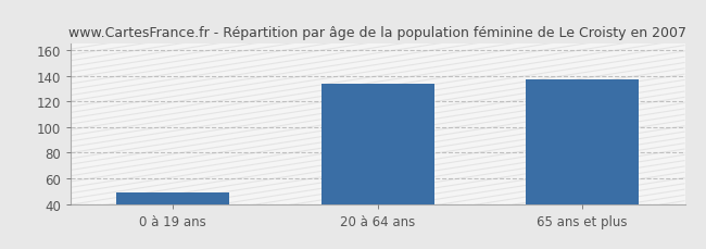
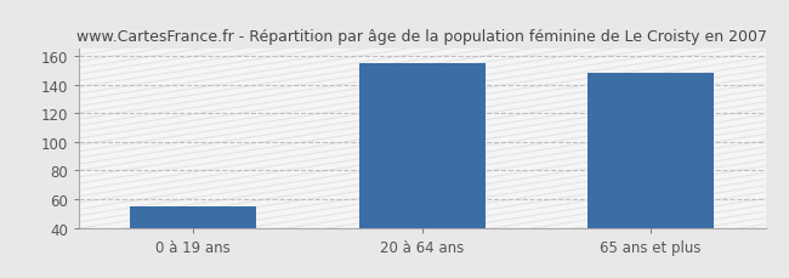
0 à 19 ans: 49 -> 55
20 à 64 ans: 134 -> 155
65 ans et plus: 137 -> 148
